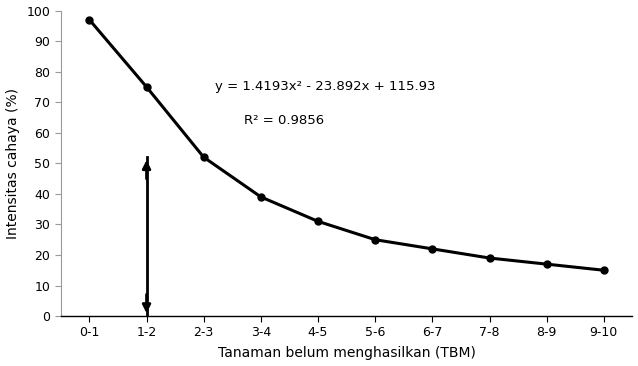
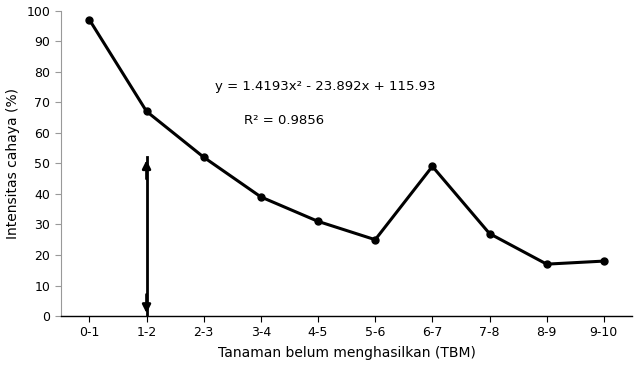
1-2: 75 -> 67
6-7: 22 -> 49
7-8: 19 -> 27
9-10: 15 -> 18
